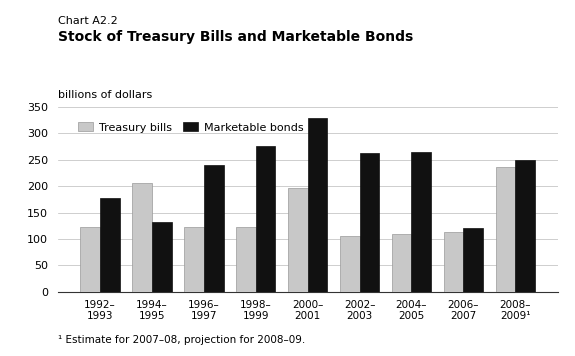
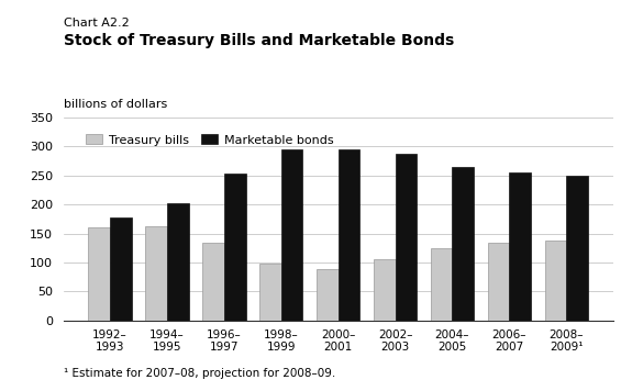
Treasury bills/1992– 1993: 122 -> 160
Treasury bills/1994– 1995: 206 -> 163
Marketable bonds/1994– 1995: 132 -> 202
Treasury bills/1996– 1997: 122 -> 135
Marketable bonds/1996– 1997: 240 -> 253
Treasury bills/1998– 1999: 122 -> 98
Marketable bonds/1998– 1999: 276 -> 295
Treasury bills/2000– 2001: 196 -> 88
Marketable bonds/2000– 2001: 328 -> 295
Marketable bonds/2002– 2003: 262 -> 288
Treasury bills/2004– 2005: 110 -> 125
Treasury bills/2006– 2007: 114 -> 135
Marketable bonds/2006– 2007: 120 -> 255
Treasury bills/2008– 2009¹: 236 -> 137
